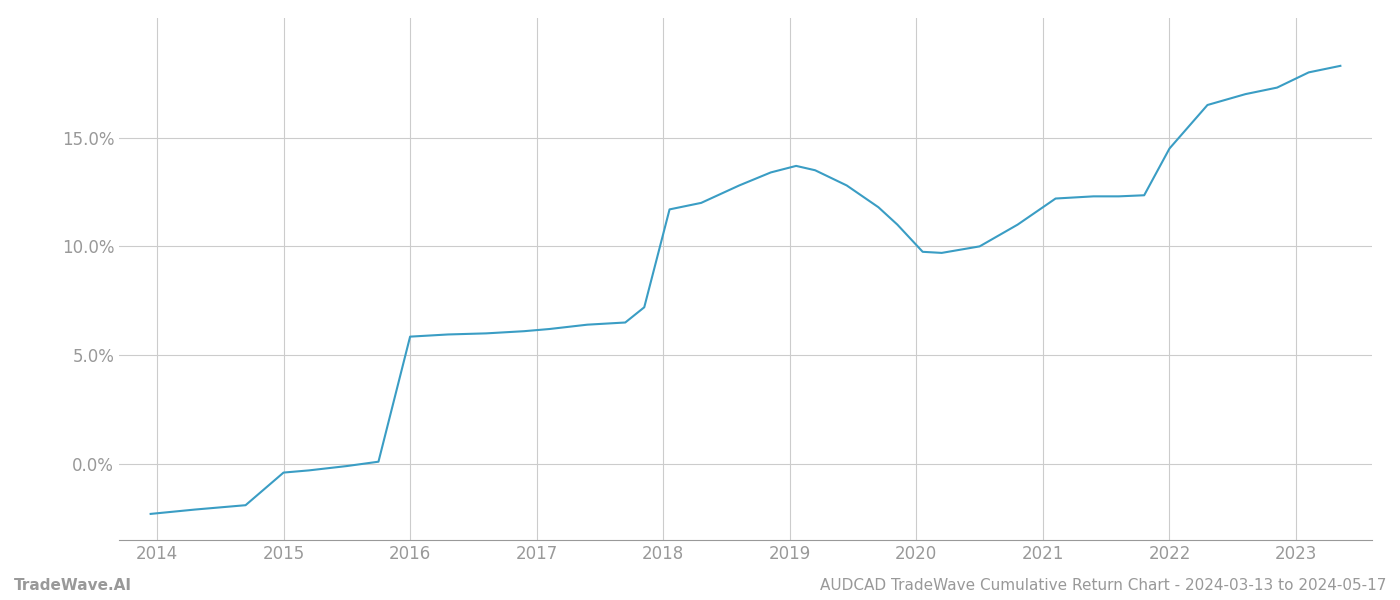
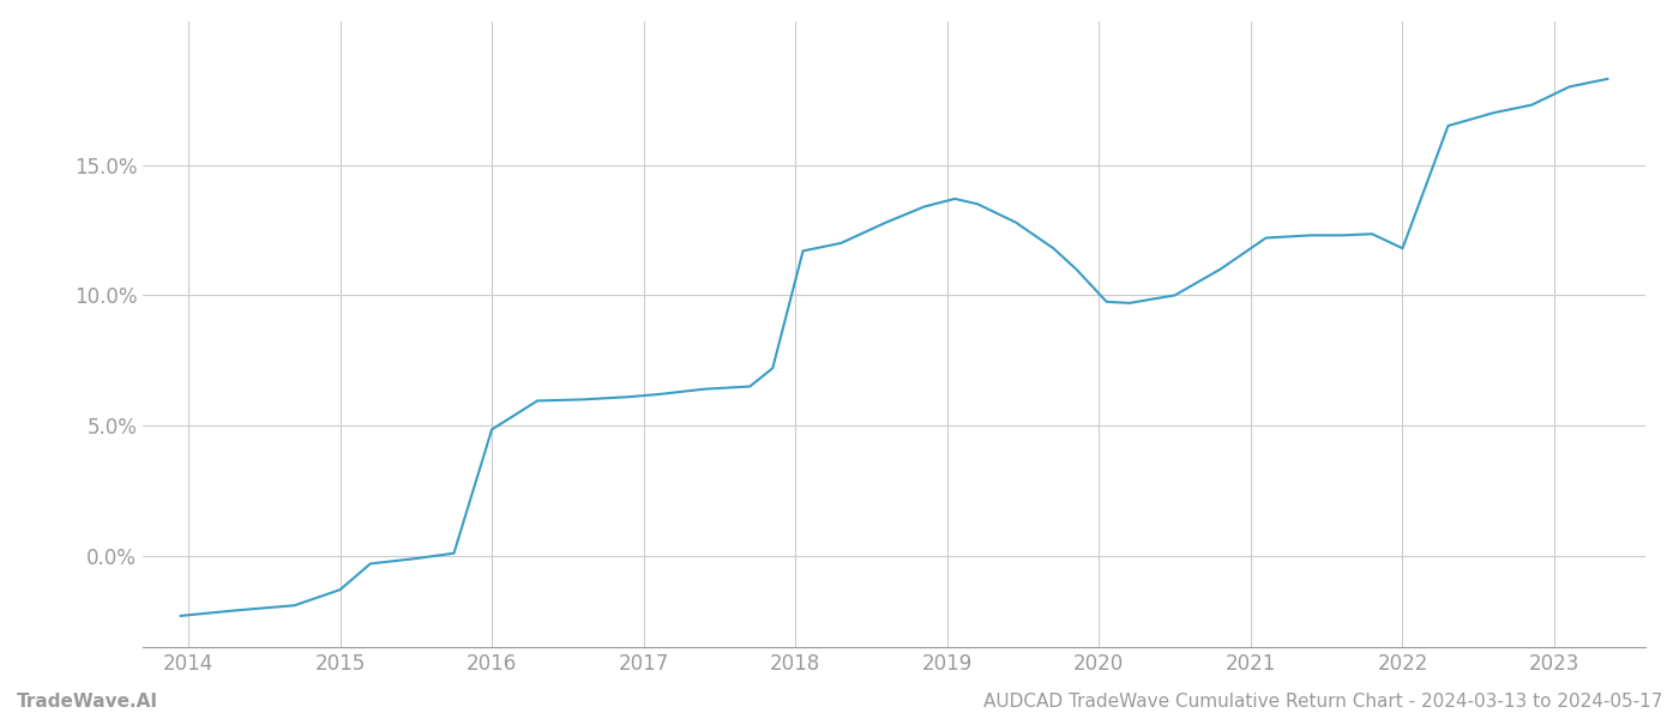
2015: -0.40% -> -1.30%
2016: 5.85% -> 4.85%
2022: 14.50% -> 11.80%
